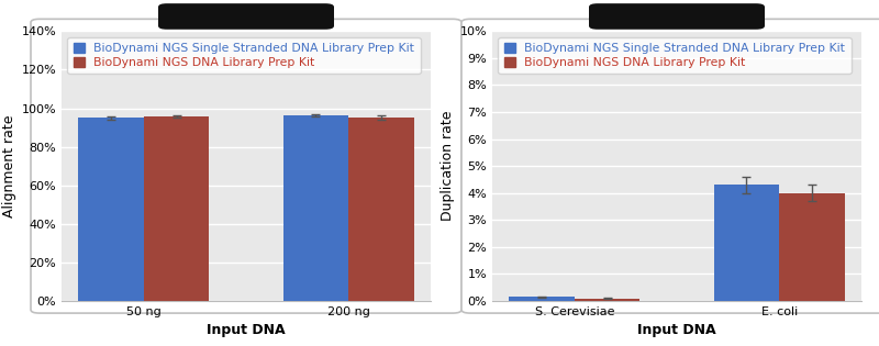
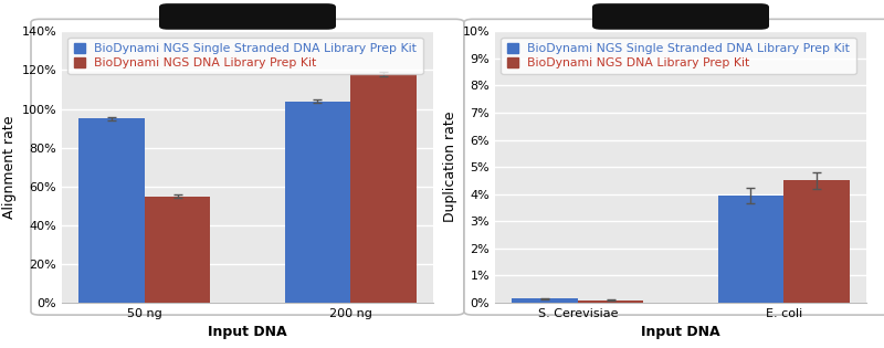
BioDynami NGS DNA Library Prep Kit/50 ng: 96% -> 55%
BioDynami NGS Single Stranded DNA Library Prep Kit/200 ng: 96% -> 104%
BioDynami NGS DNA Library Prep Kit/200 ng: 95% -> 118%
BioDynami NGS Single Stranded DNA Library Prep Kit/E. coli: 4.30% -> 3.95%
BioDynami NGS DNA Library Prep Kit/E. coli: 4.0% -> 4.5%
